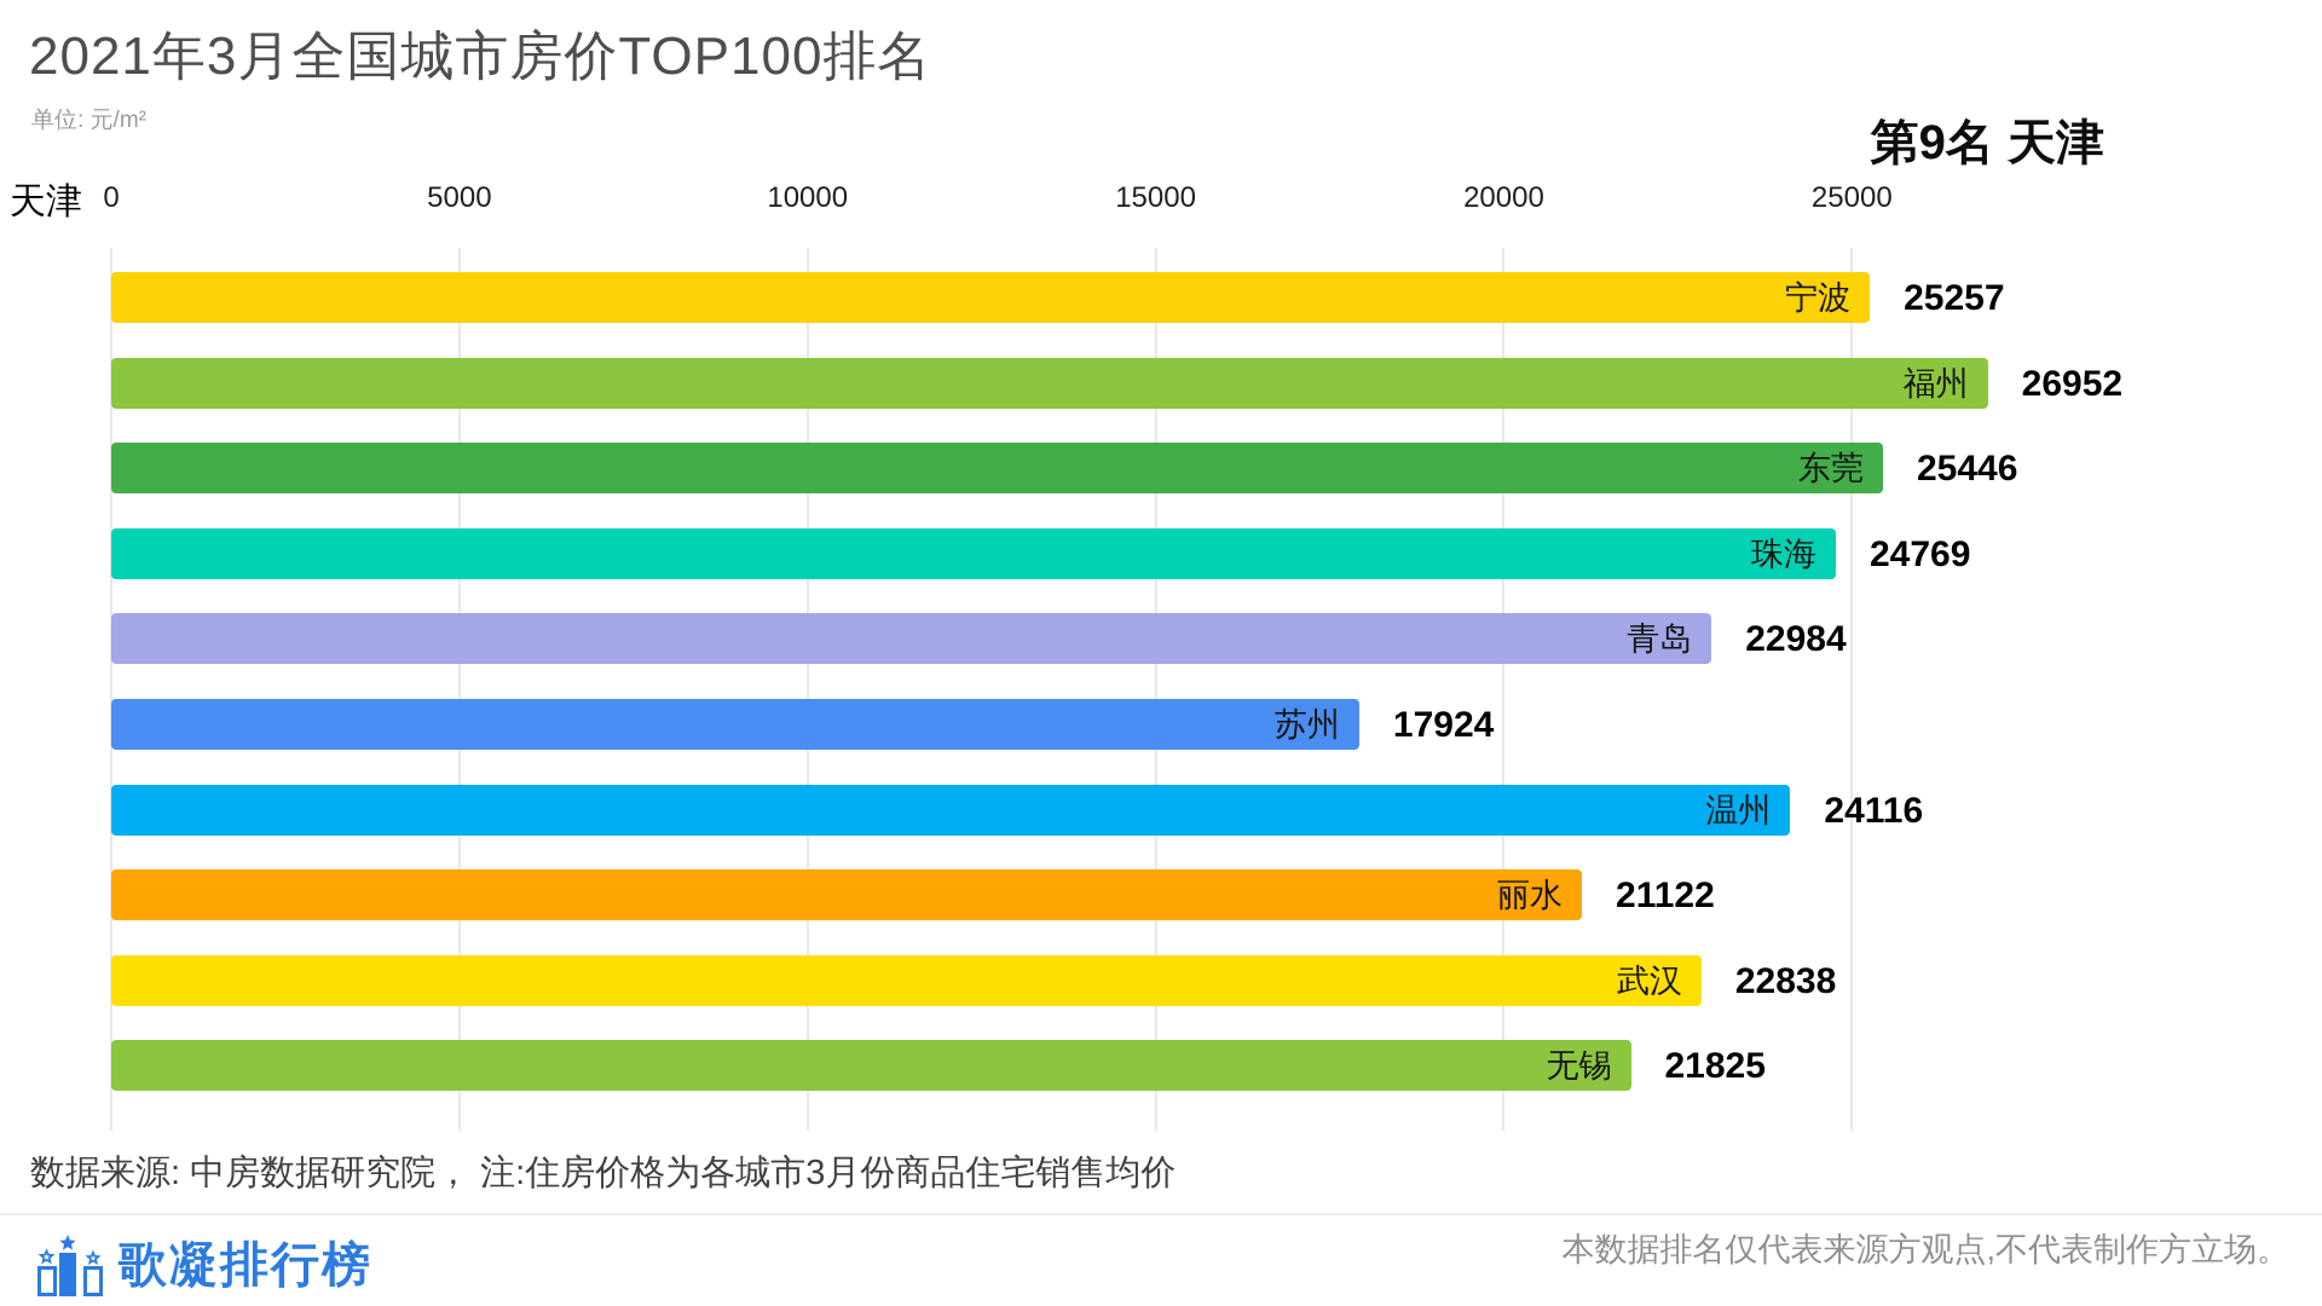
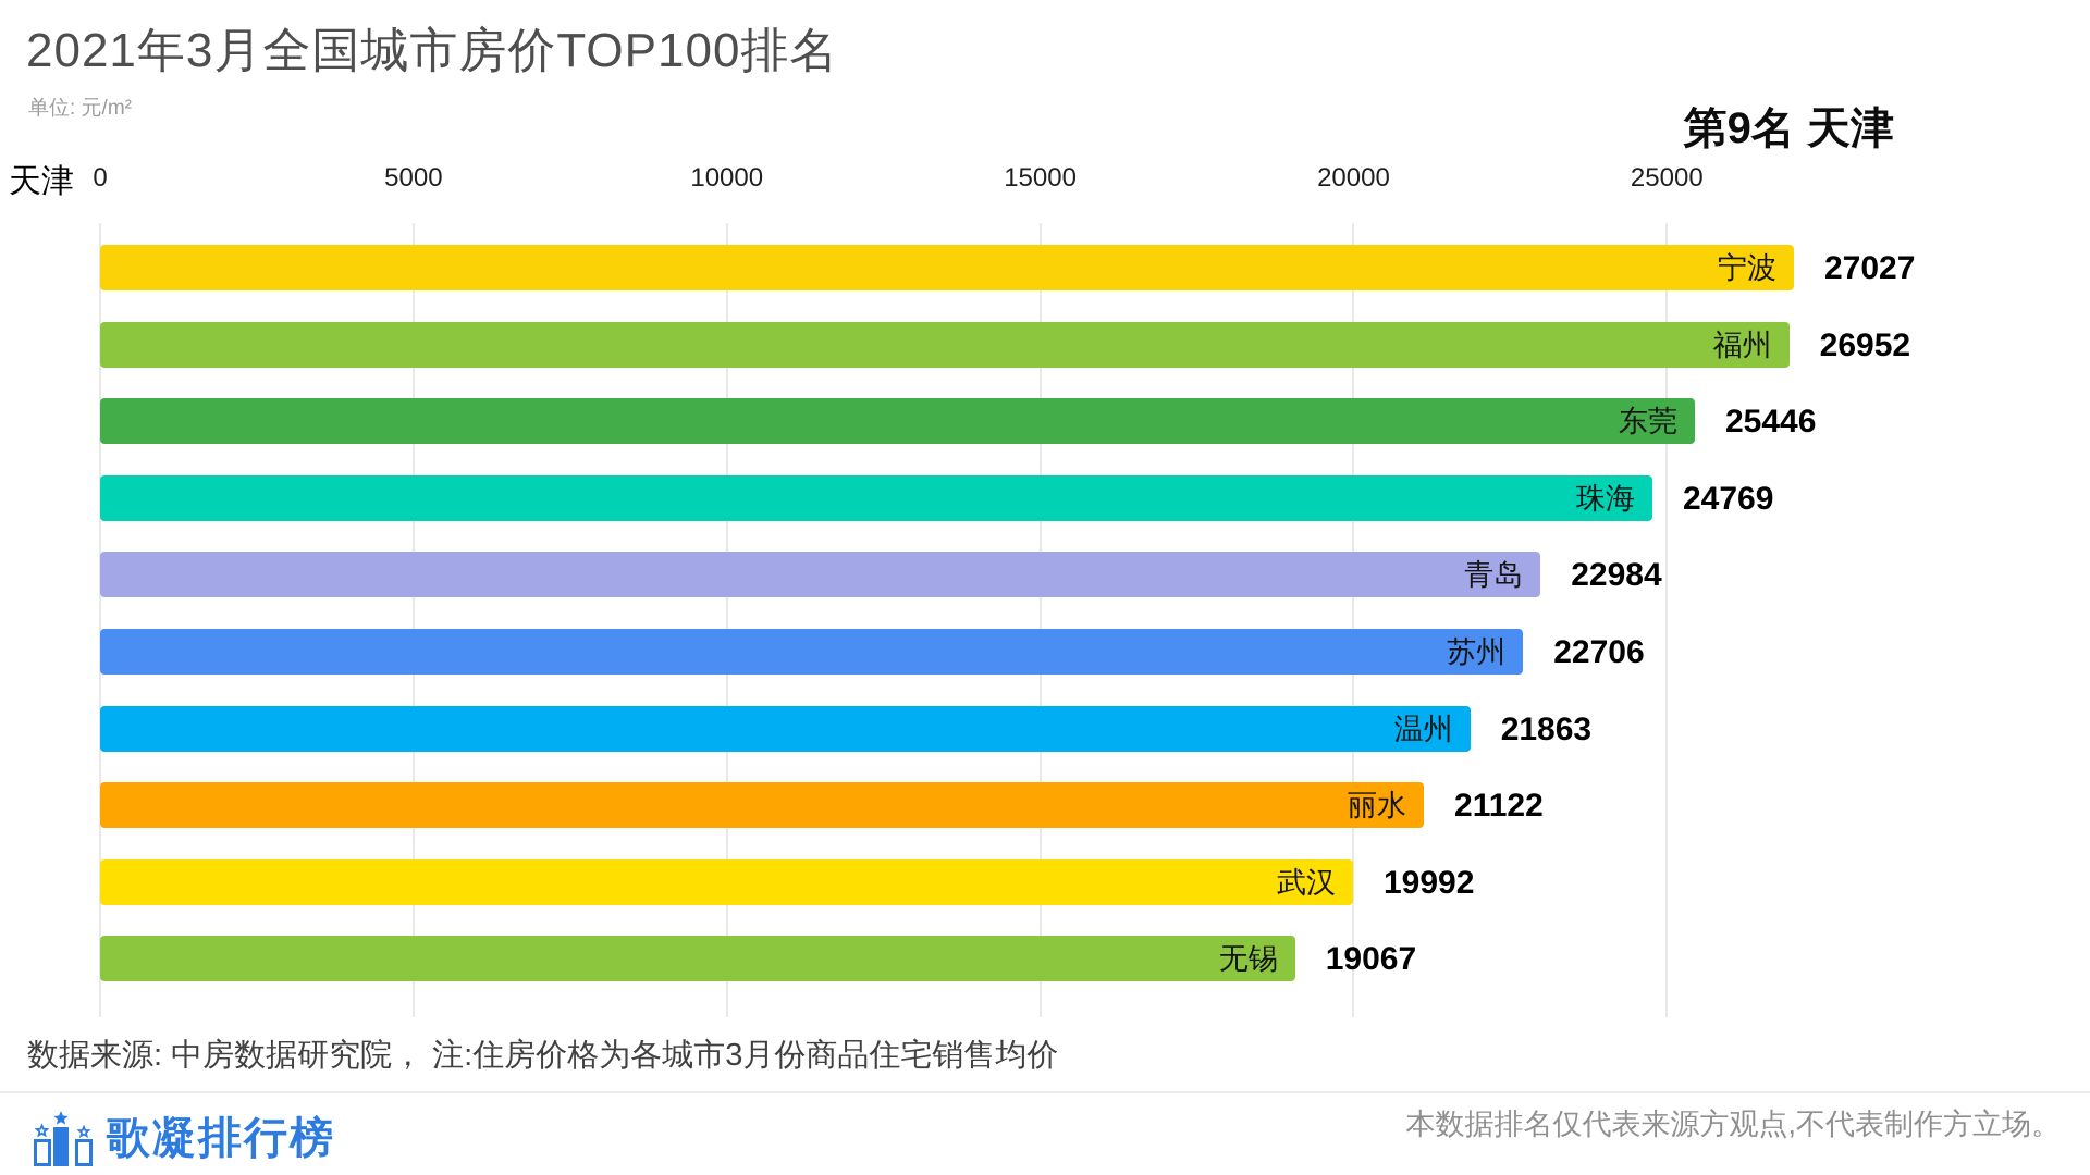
宁波: 25257 -> 27027
苏州: 17924 -> 22706
温州: 24116 -> 21863
武汉: 22838 -> 19992
无锡: 21825 -> 19067
